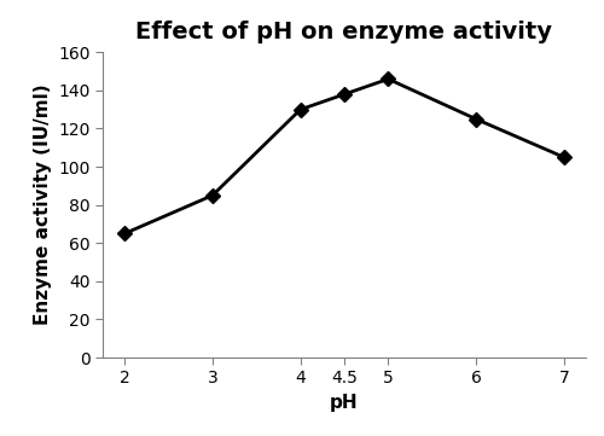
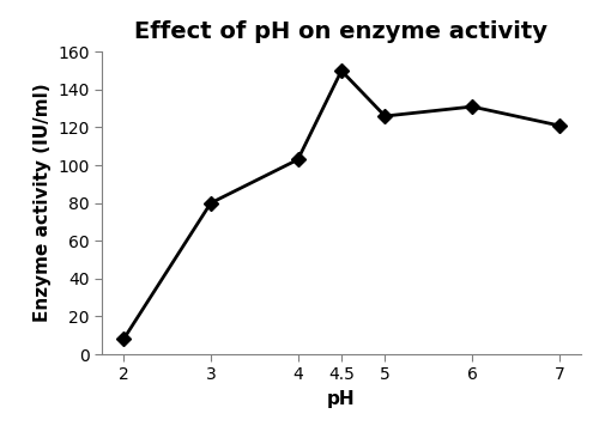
2: 65 -> 8
3: 85 -> 80
4: 130 -> 103
4.5: 138 -> 150
5: 146 -> 126
6: 125 -> 131
7: 105 -> 121
